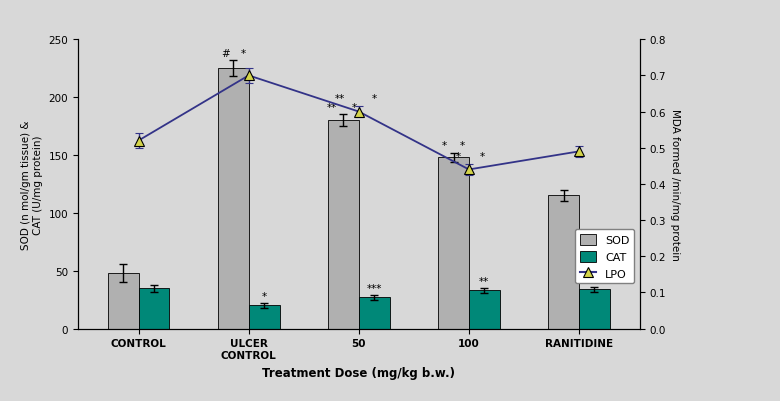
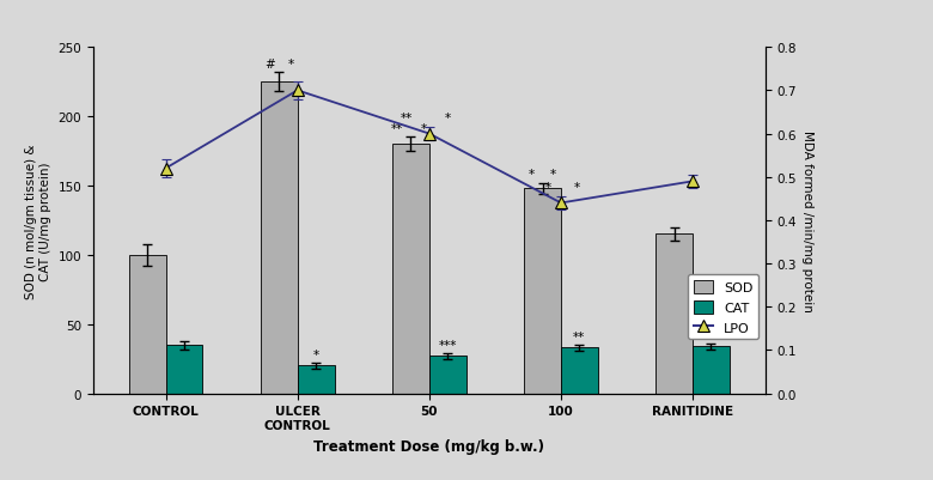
SOD/CONTROL: 48 -> 100
